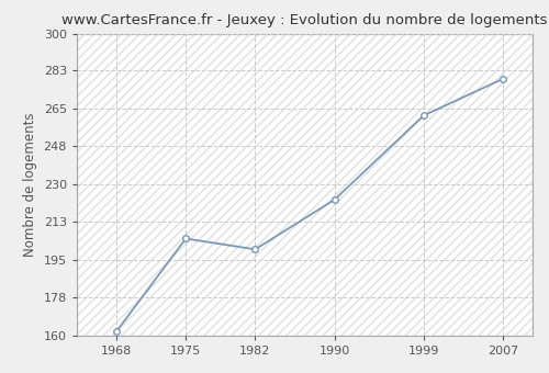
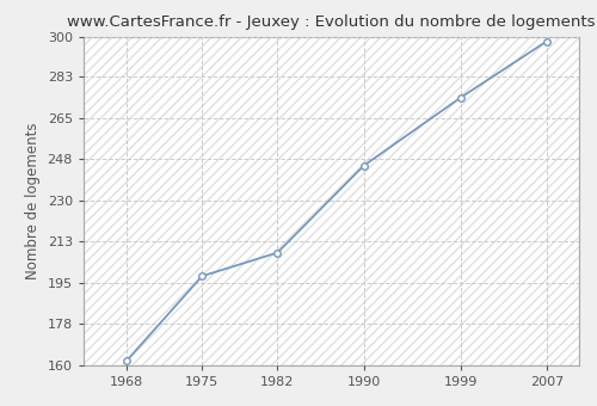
1975: 205 -> 198
1982: 200 -> 208
1990: 223 -> 245
1999: 262 -> 274
2007: 279 -> 298
